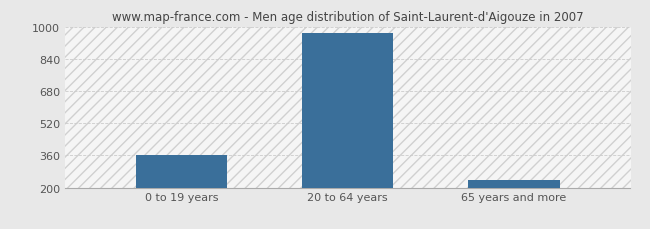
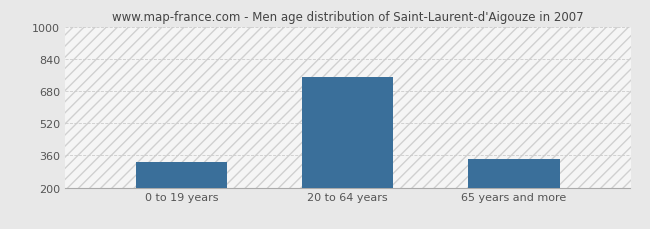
0 to 19 years: 363 -> 325
20 to 64 years: 967 -> 750
65 years and more: 238 -> 340
